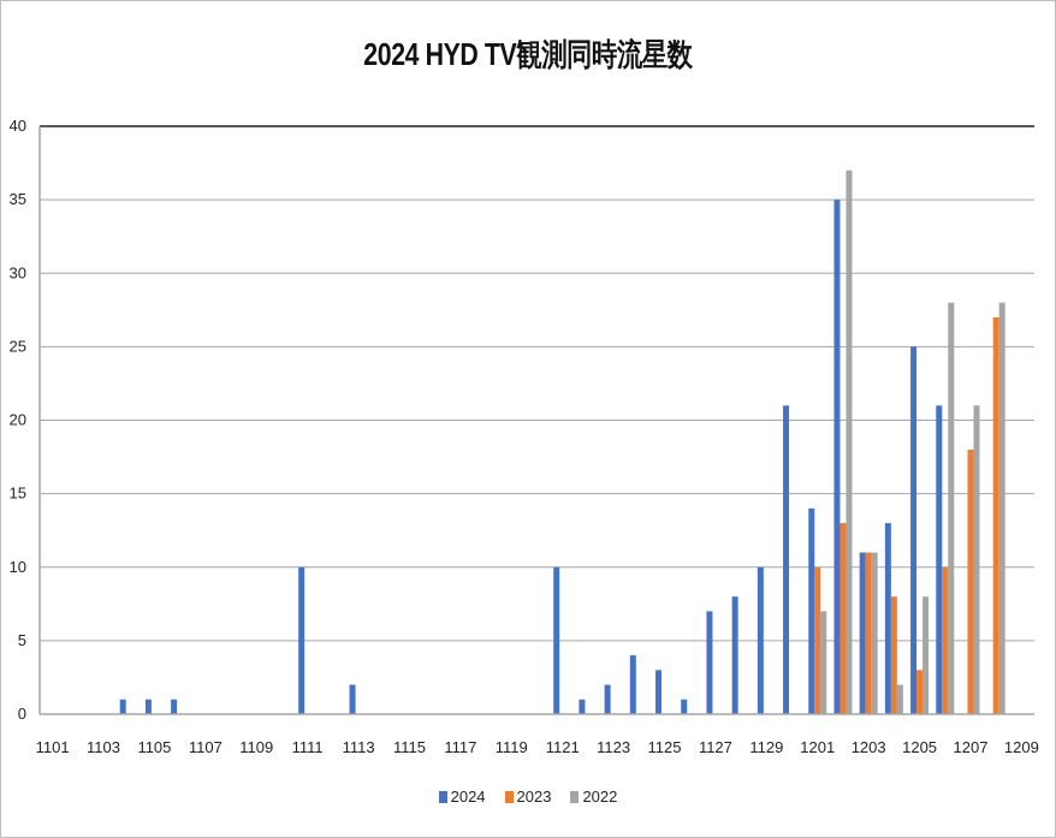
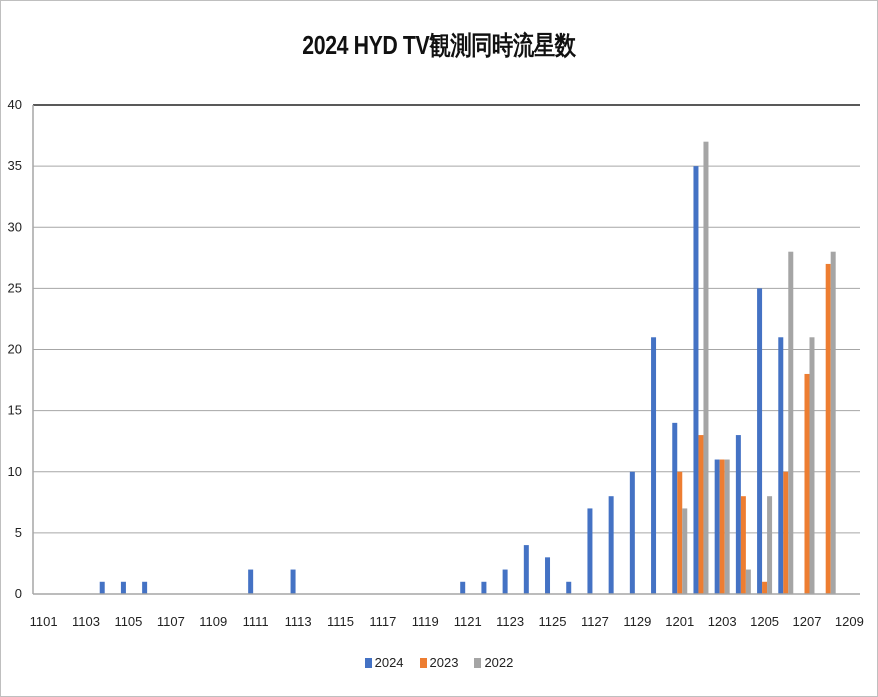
2024/1111: 10 -> 2
2024/1121: 10 -> 1
2023/1205: 3 -> 1
